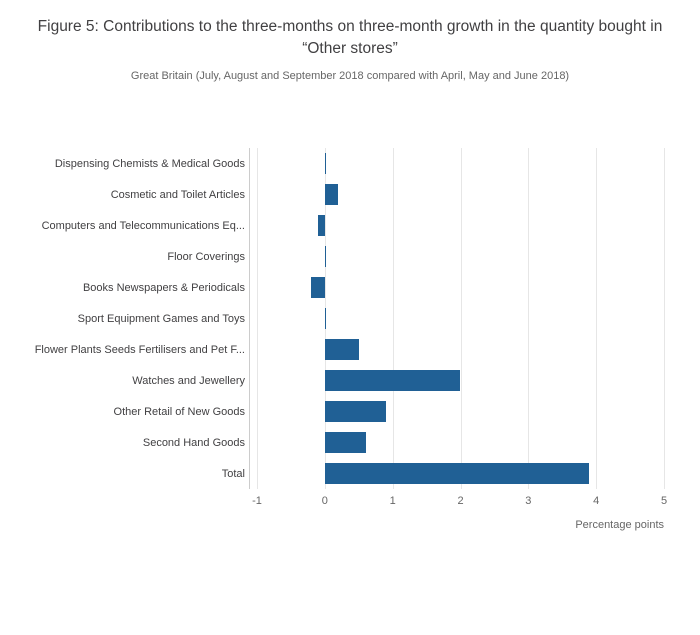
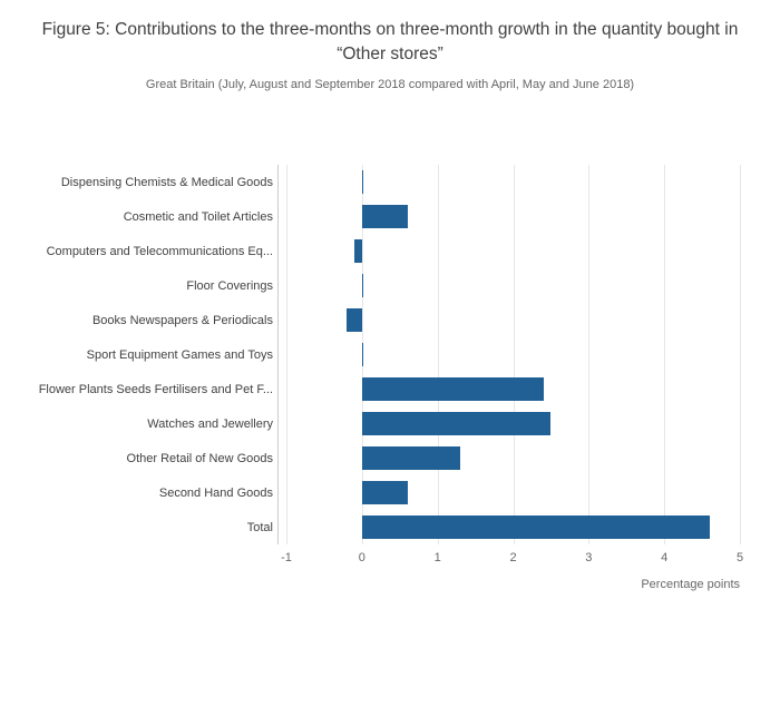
Cosmetic and Toilet Articles: 0.2 -> 0.6
Flower Plants Seeds Fertilisers and Pet F...: 0.5 -> 2.4
Watches and Jewellery: 2.0 -> 2.5
Other Retail of New Goods: 0.9 -> 1.3
Total: 3.9 -> 4.6
